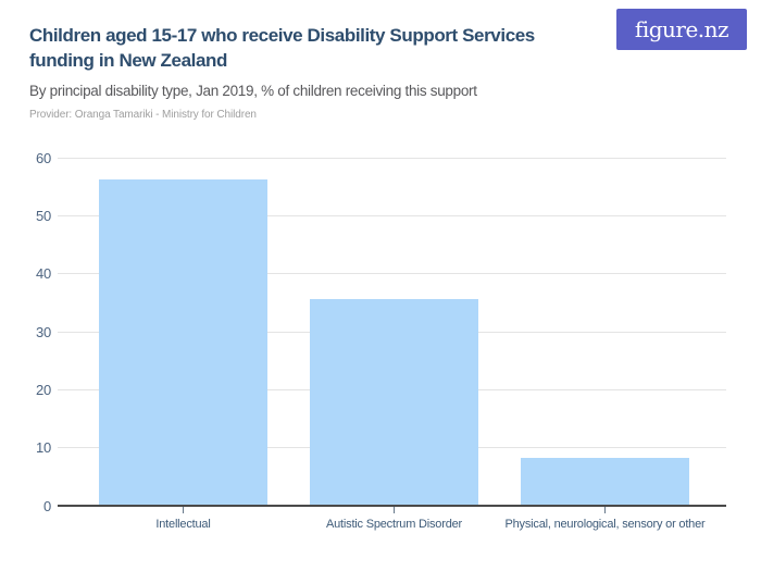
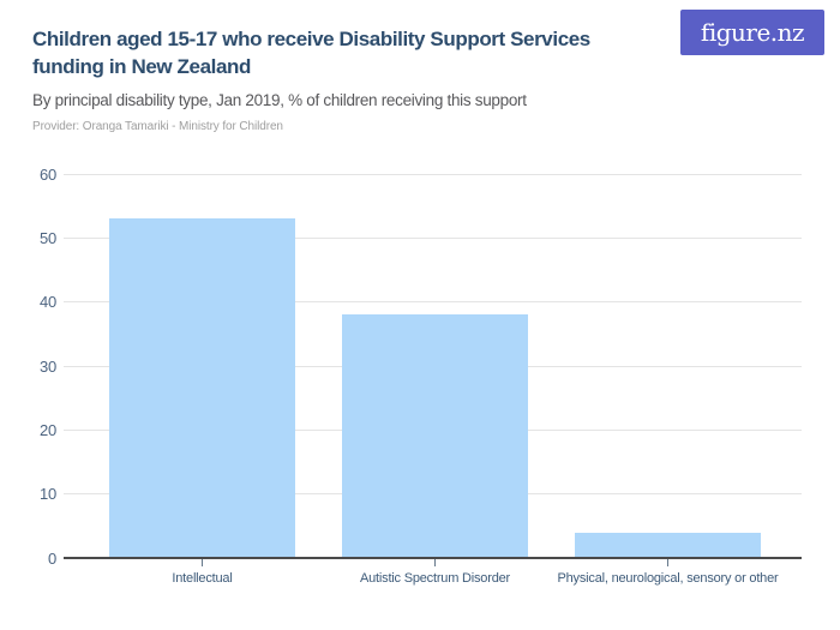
Intellectual: 56 -> 53
Autistic Spectrum Disorder: 36 -> 38
Physical, neurological, sensory or other: 8 -> 4
